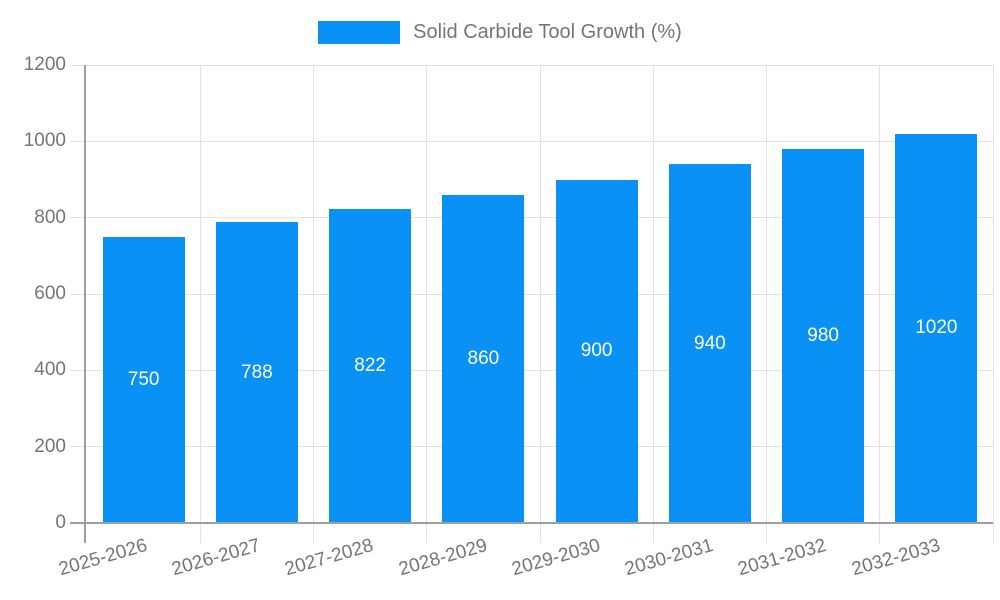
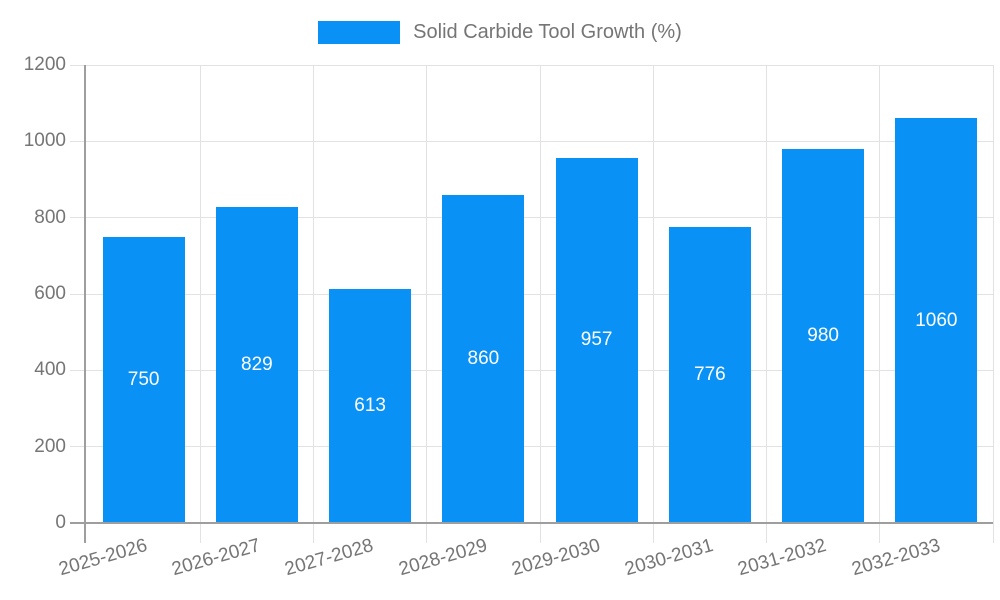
2026-2027: 788 -> 829
2027-2028: 822 -> 613
2029-2030: 900 -> 957
2030-2031: 940 -> 776
2032-2033: 1020 -> 1060
